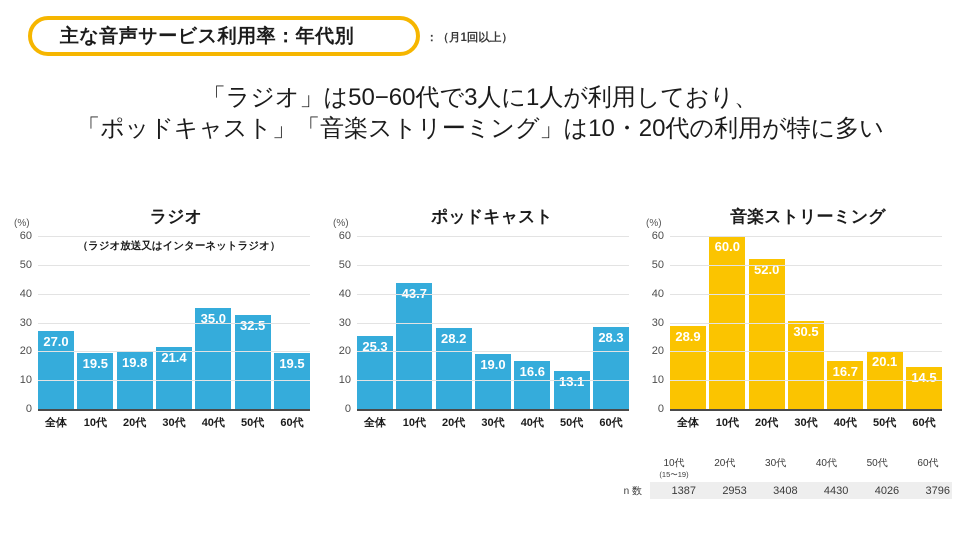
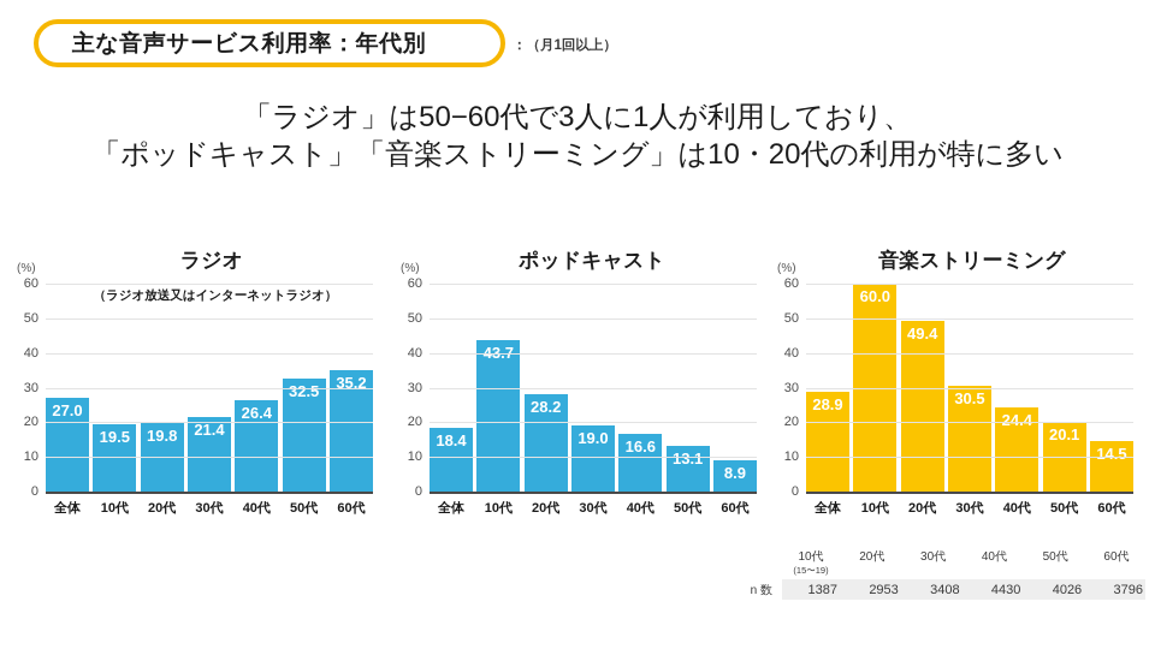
ラジオ/40代: 35.0 -> 26.4
ラジオ/60代: 19.5 -> 35.2
ポッドキャスト/全体: 25.3 -> 18.4
ポッドキャスト/60代: 28.3 -> 8.9
音楽ストリーミング/20代: 52.0 -> 49.4
音楽ストリーミング/40代: 16.7 -> 24.4
